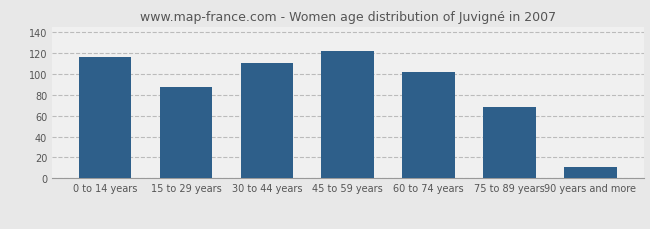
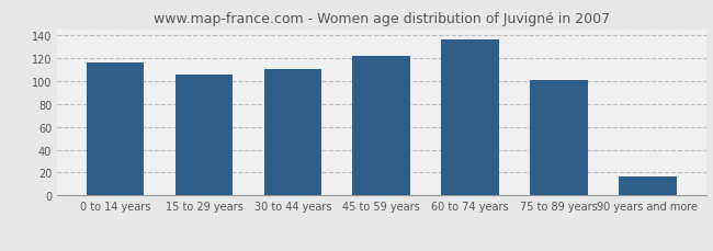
15 to 29 years: 87 -> 105
60 to 74 years: 102 -> 136
75 to 89 years: 68 -> 101
90 years and more: 11 -> 17
